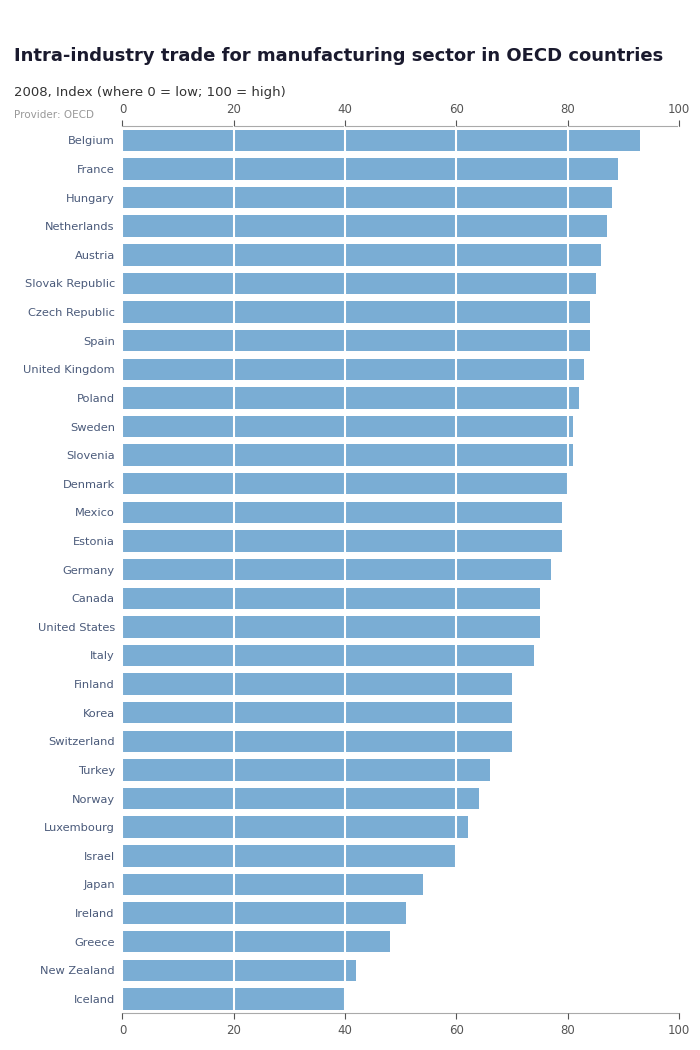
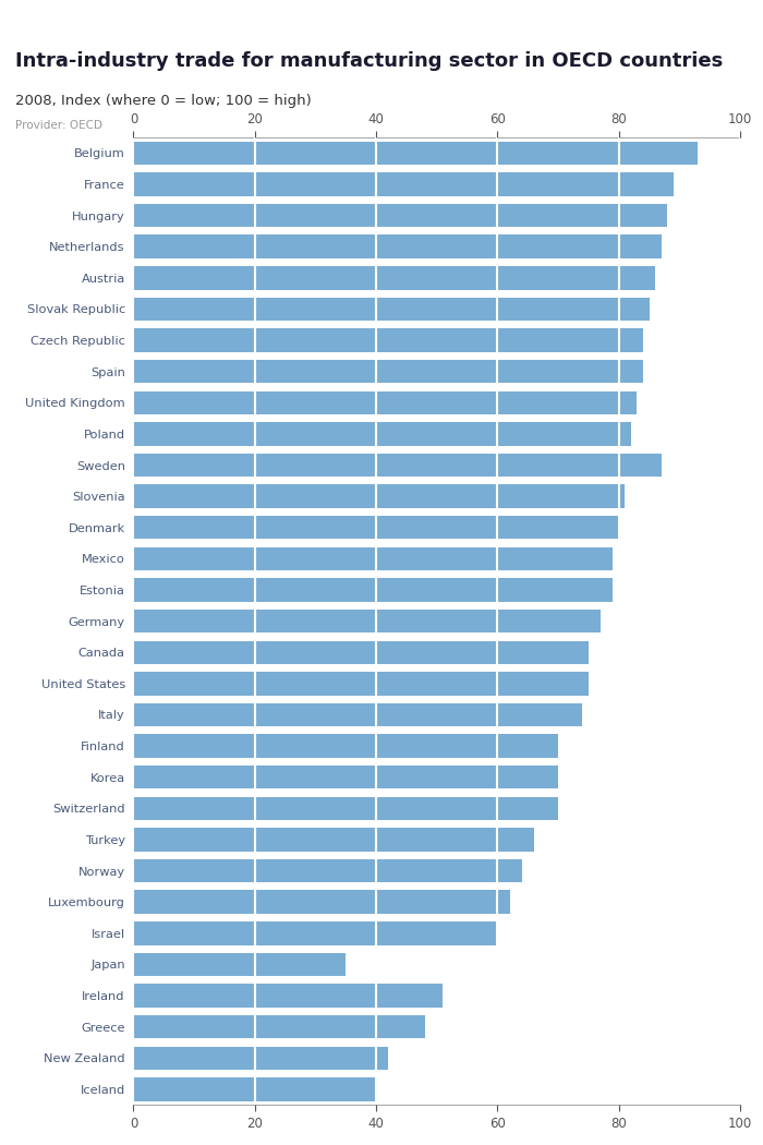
Sweden: 81 -> 87
Japan: 54 -> 35
